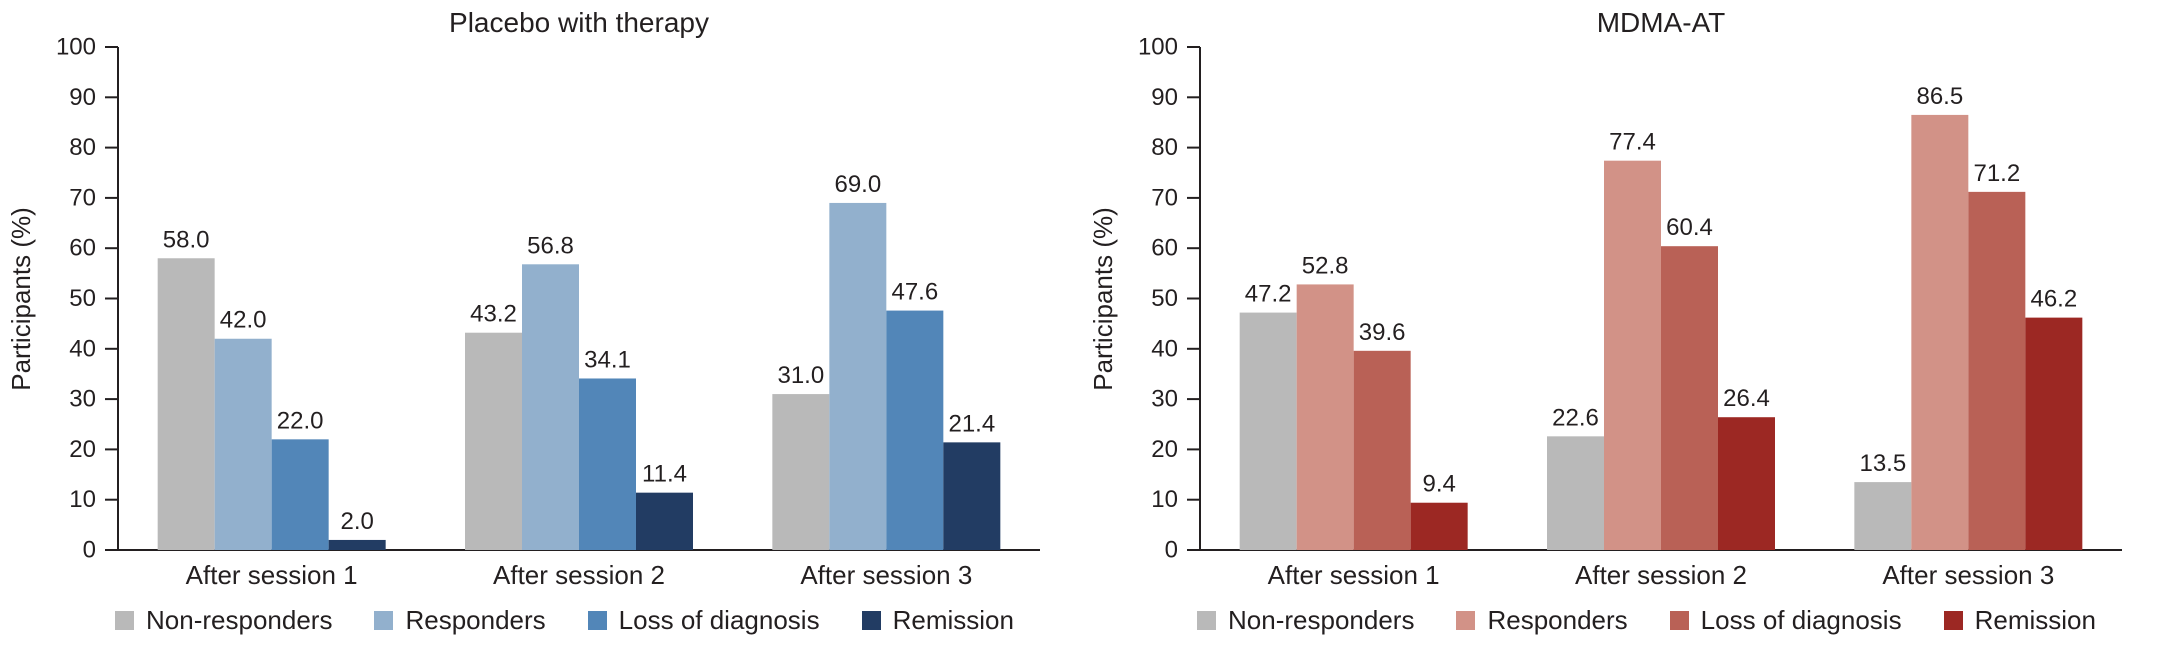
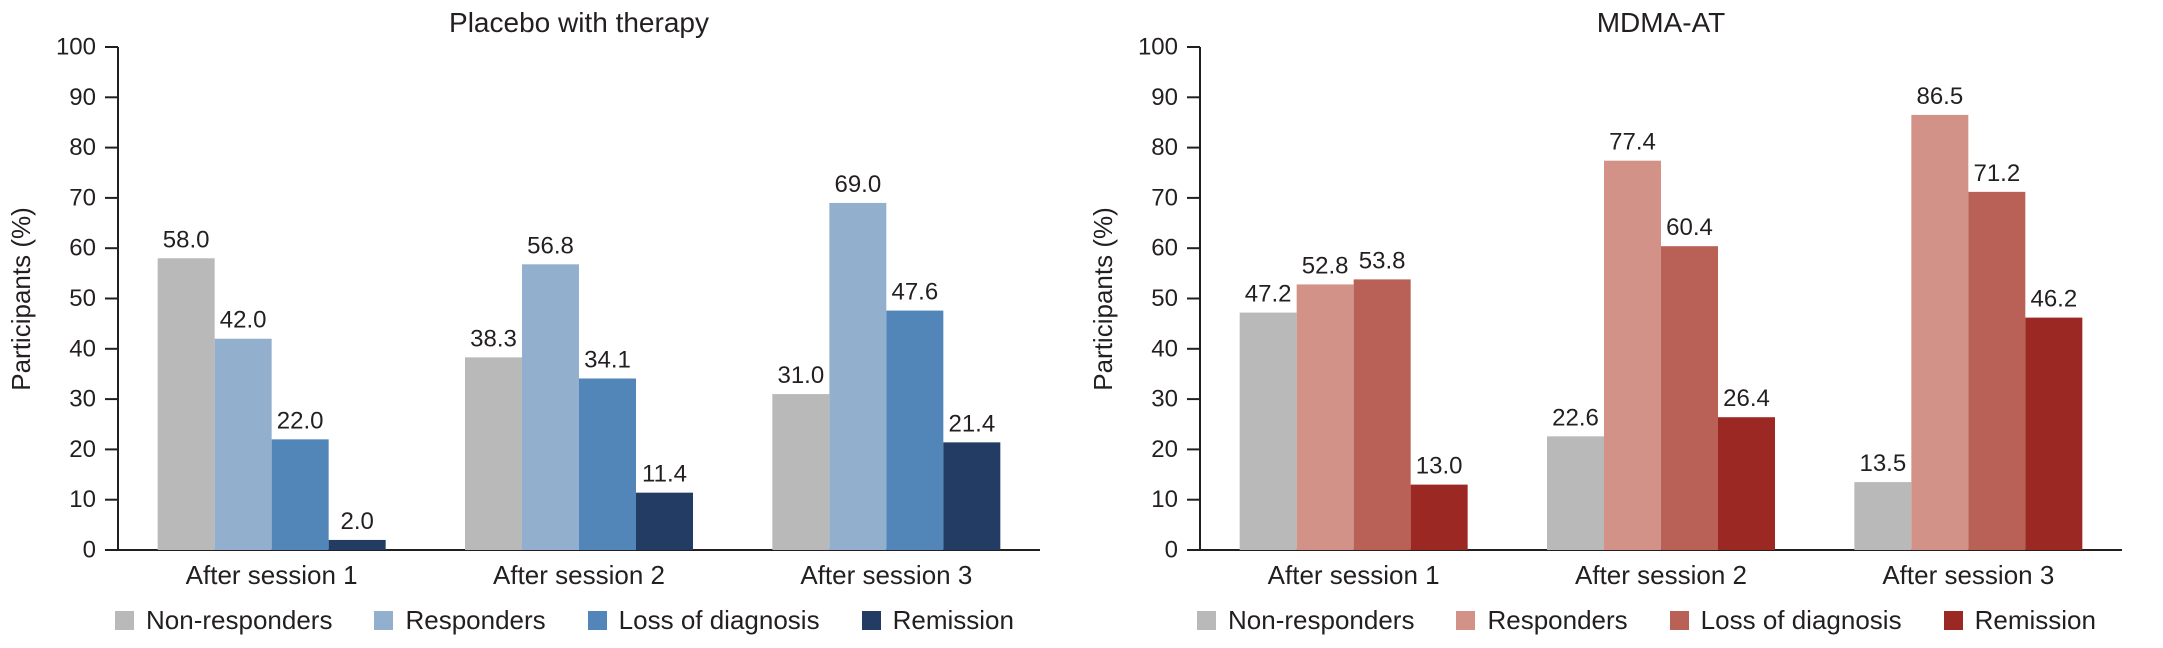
Placebo with therapy/Non-responders/After session 2: 43.2 -> 38.3
MDMA-AT/Loss of diagnosis/After session 1: 39.6 -> 53.8
MDMA-AT/Remission/After session 1: 9.4 -> 13.0
